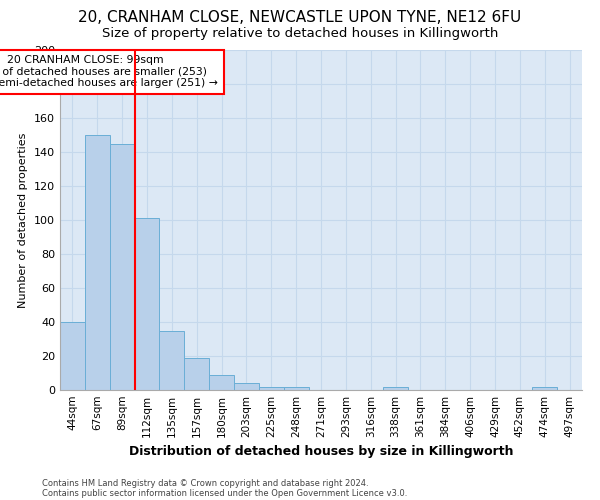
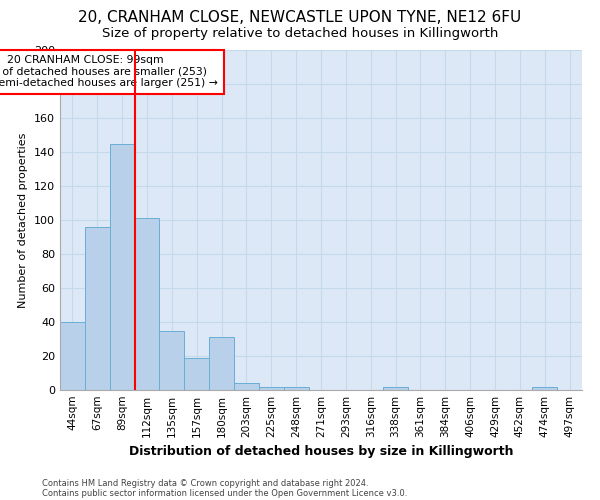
67sqm: 150 -> 96
180sqm: 9 -> 31
